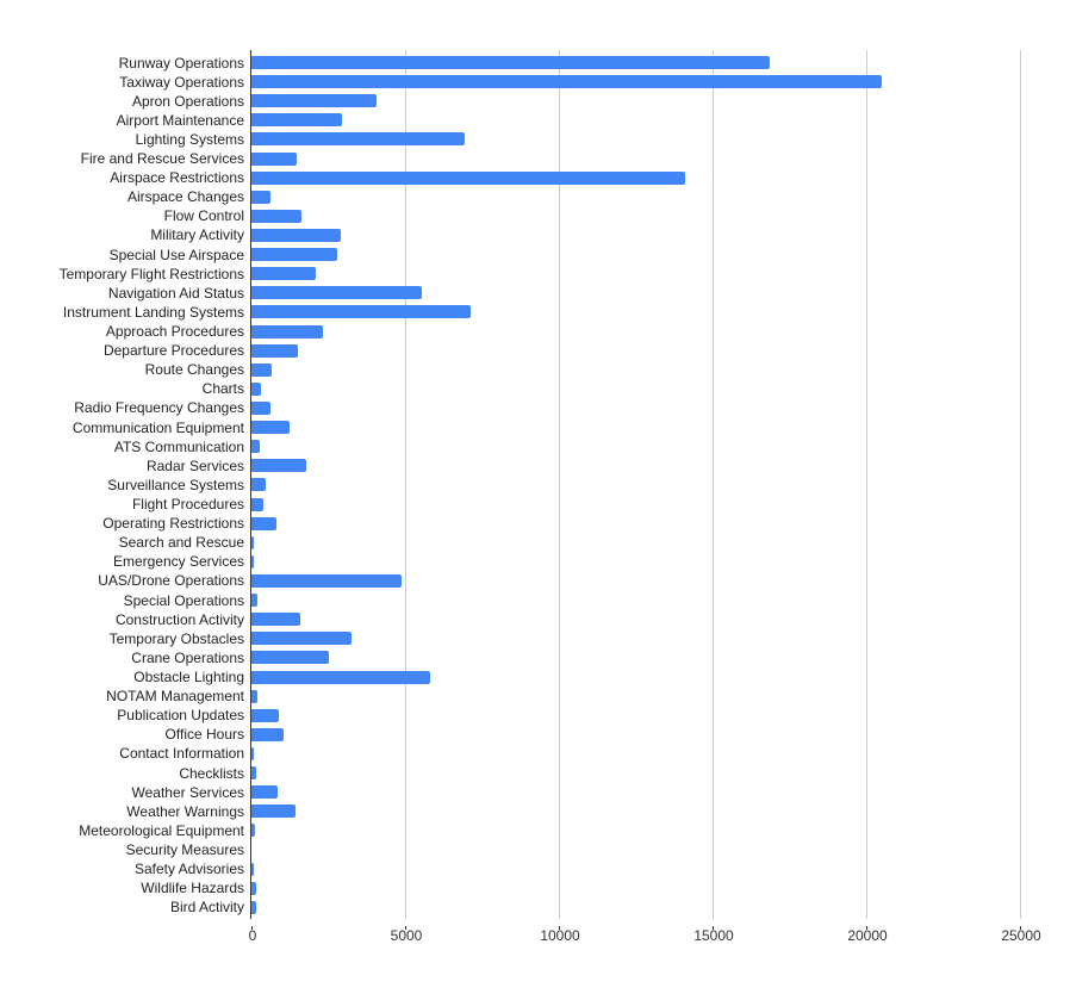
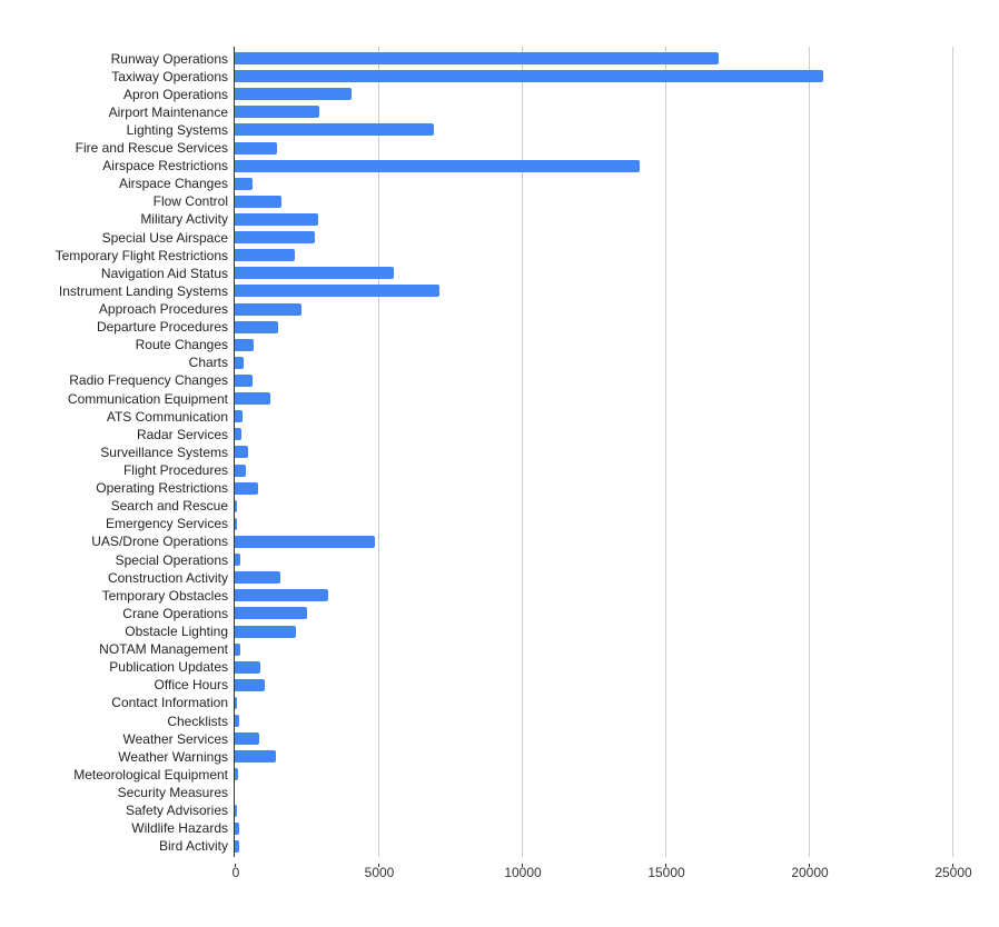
Radar Services: 1800 -> 200
Obstacle Lighting: 5800 -> 2200
